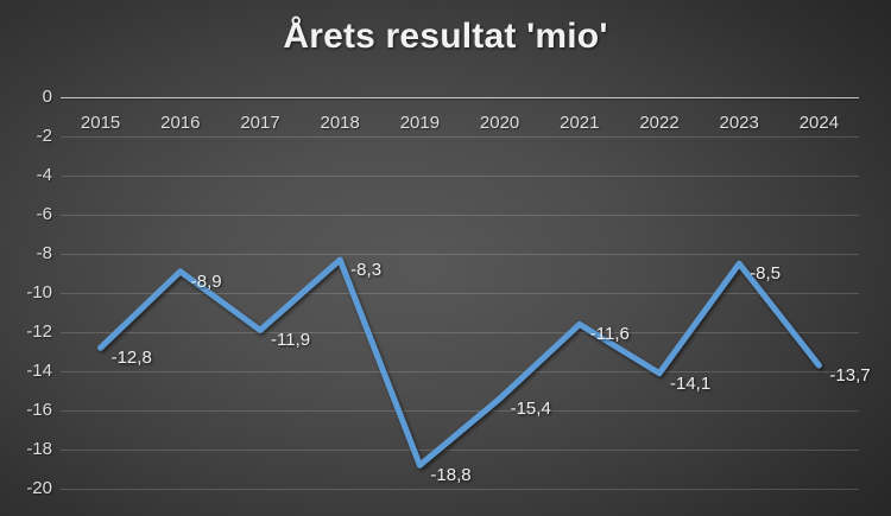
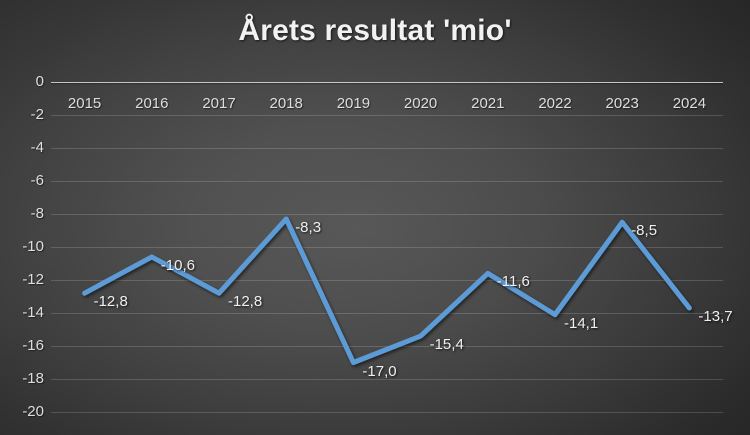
2016: -8,9 -> -10,6
2017: -11,9 -> -12,8
2019: -18,8 -> -17,0
